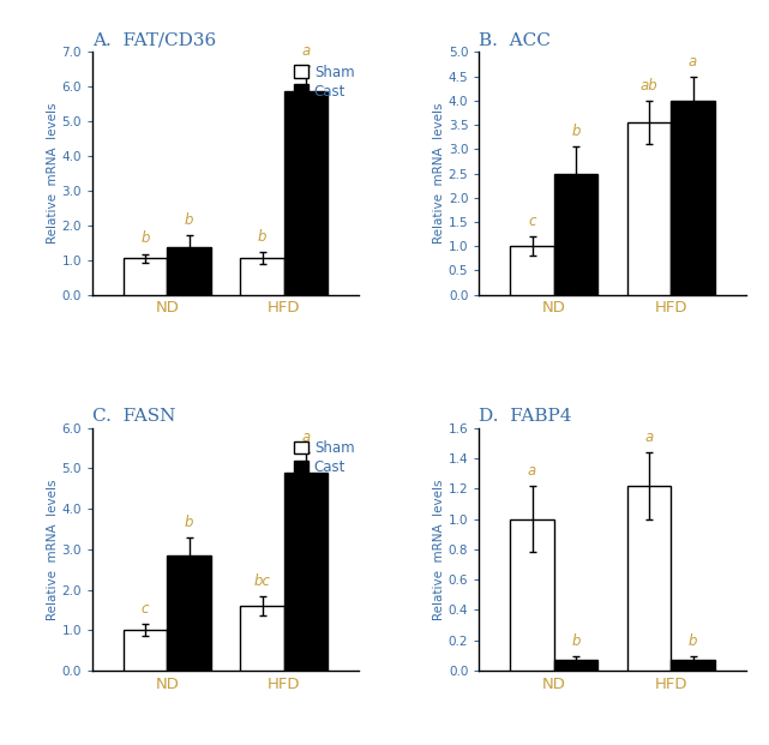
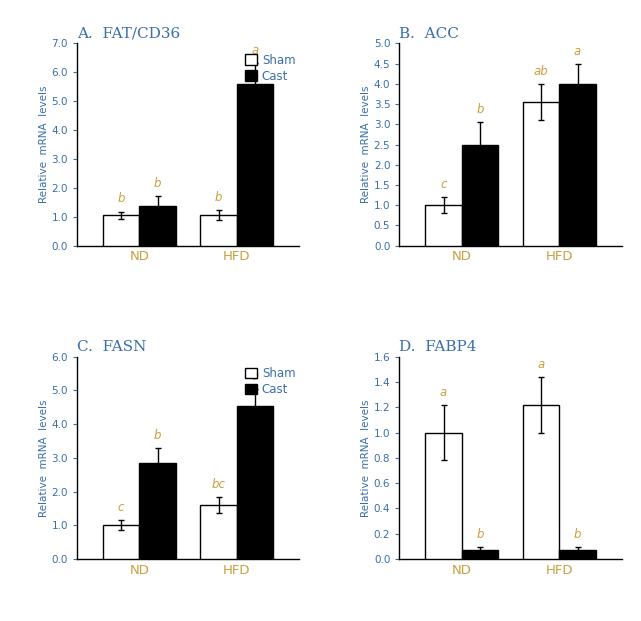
A. FAT/CD36/Cast/HFD: 5.88 -> 5.60
C. FASN/Cast/HFD: 4.90 -> 4.55
